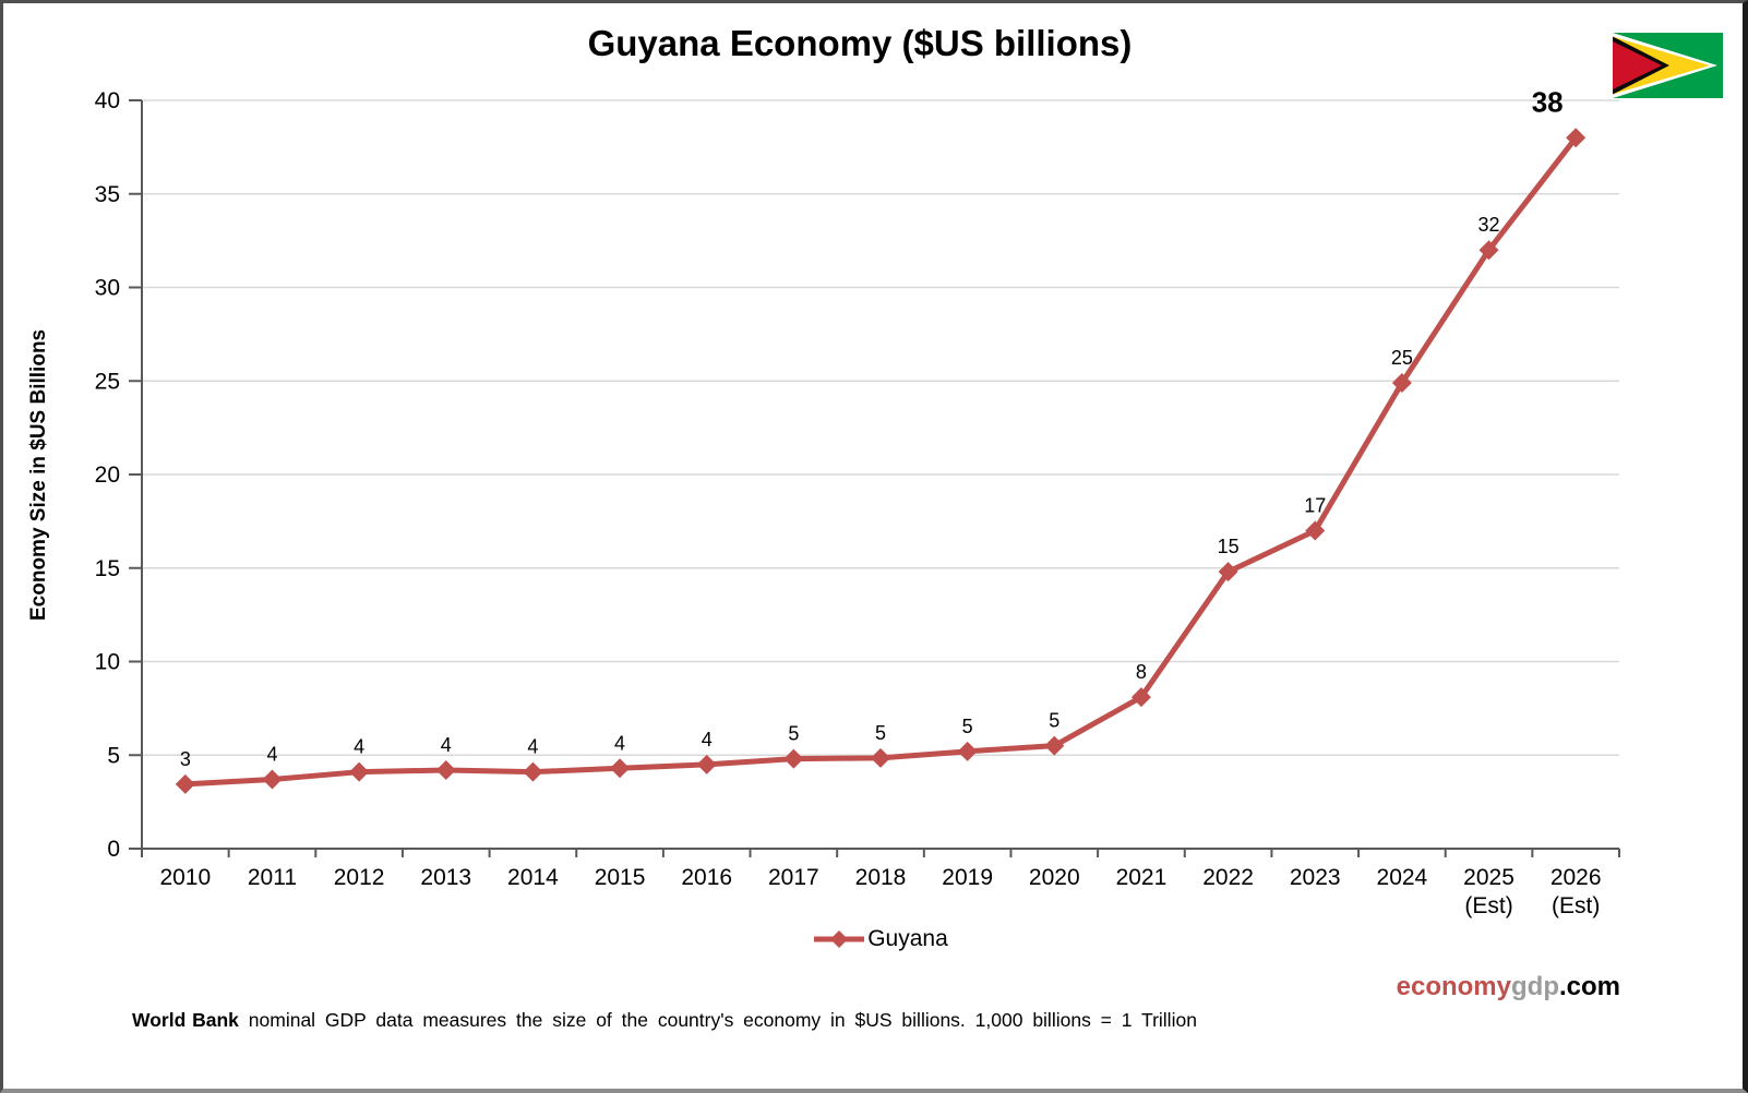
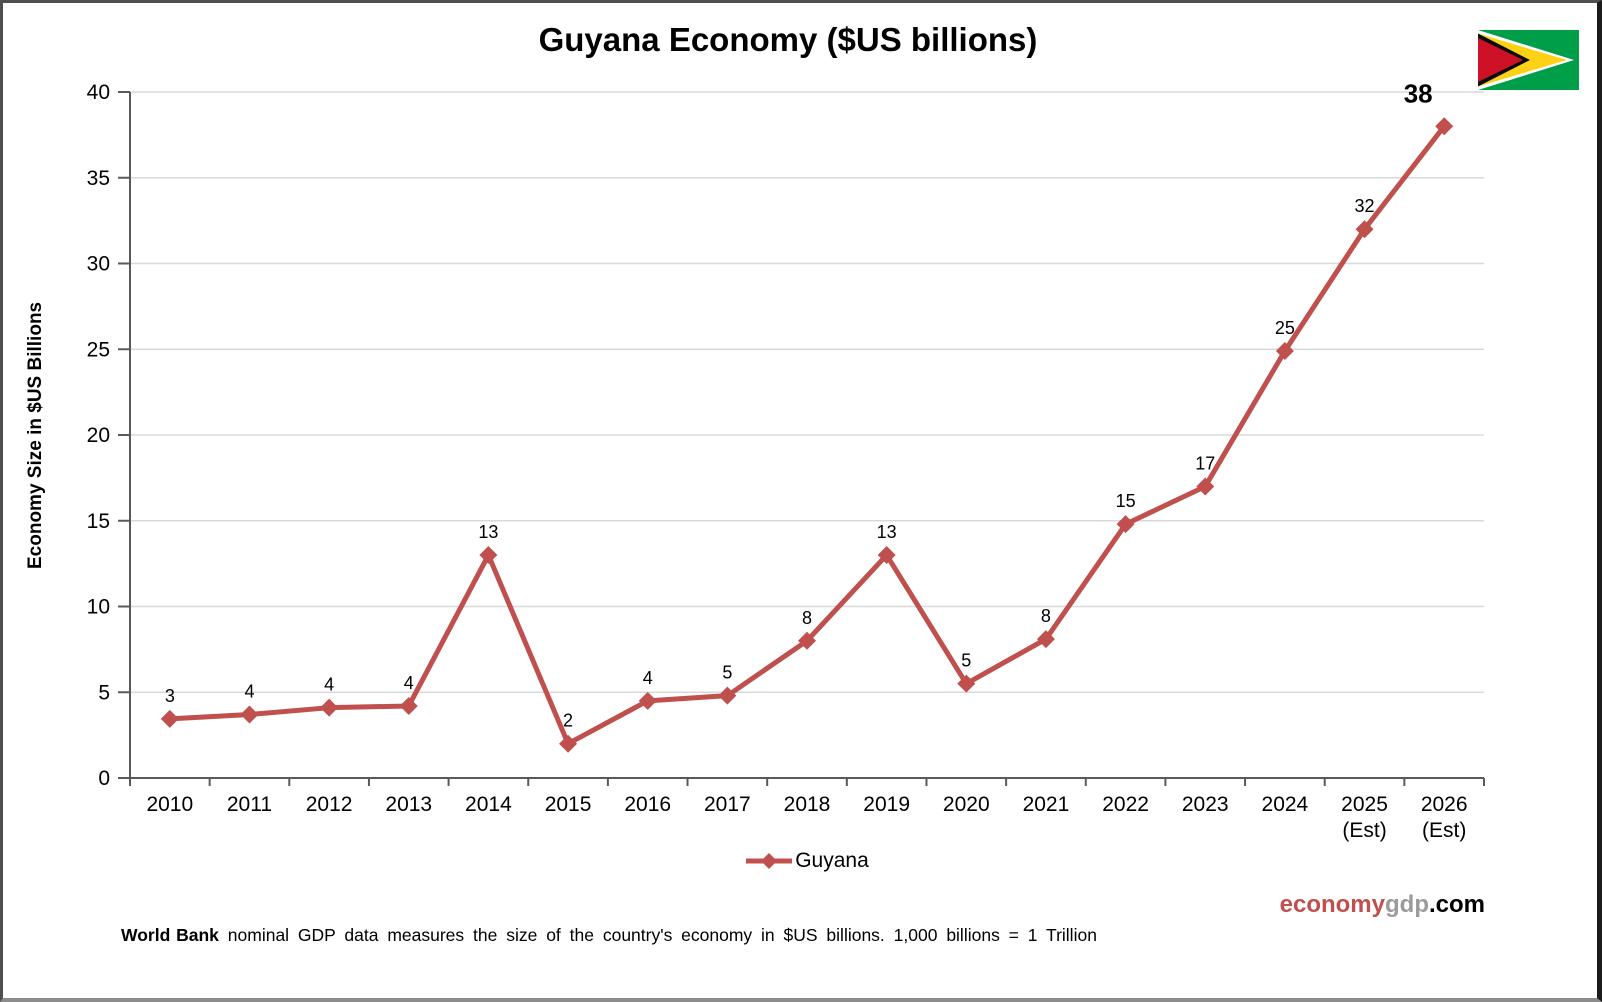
2014: 4 -> 13
2015: 4 -> 2
2018: 5 -> 8
2019: 5 -> 13
